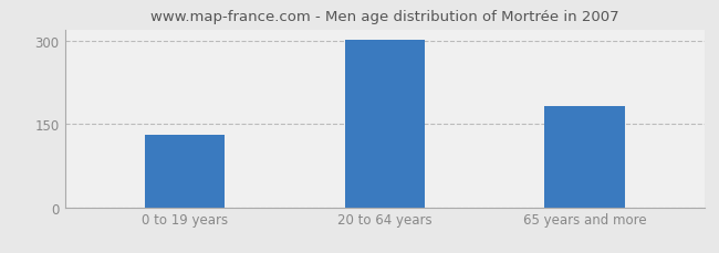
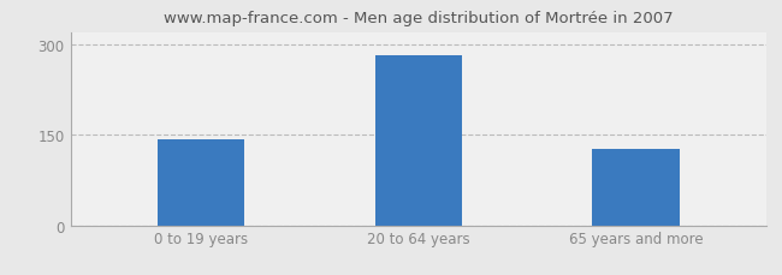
0 to 19 years: 130 -> 143
20 to 64 years: 302 -> 282
65 years and more: 182 -> 126
